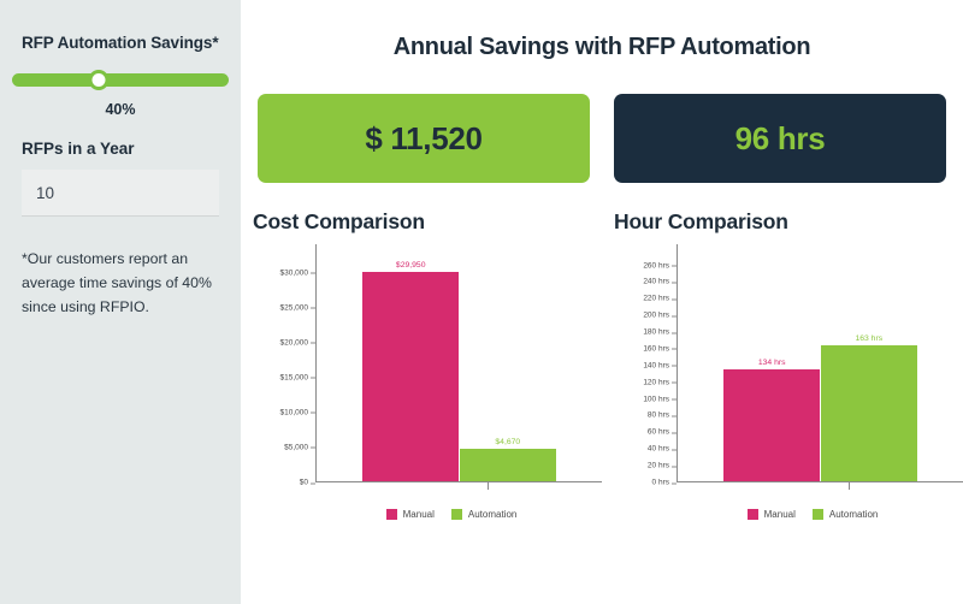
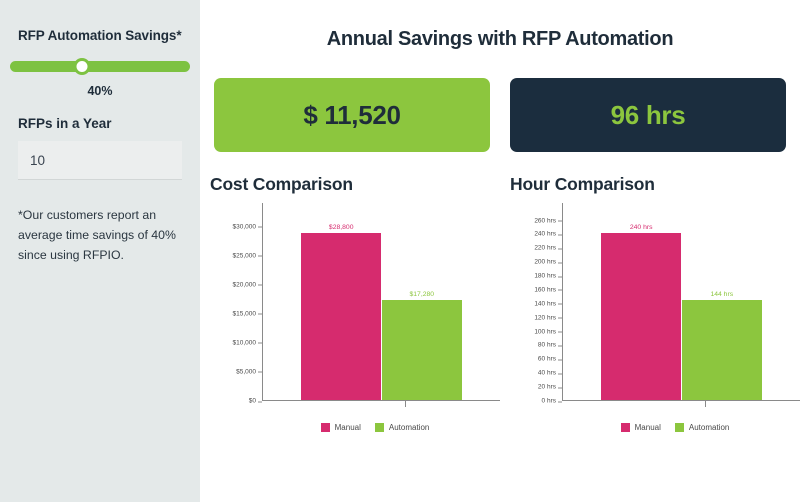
Cost Comparison/Manual: $29,950 -> $28,800
Cost Comparison/Automation: $4,670 -> $17,280
Hour Comparison/Manual: 134 -> 240
Hour Comparison/Automation: 163 -> 144
